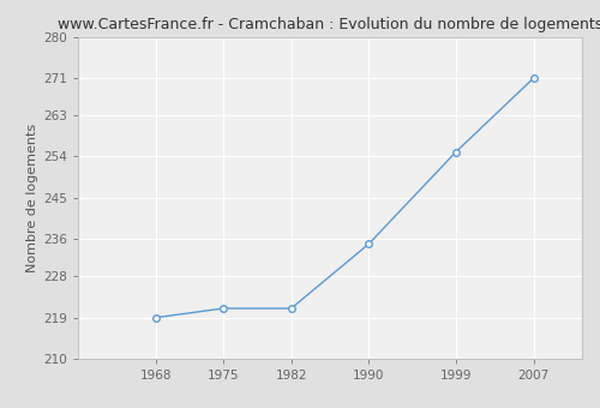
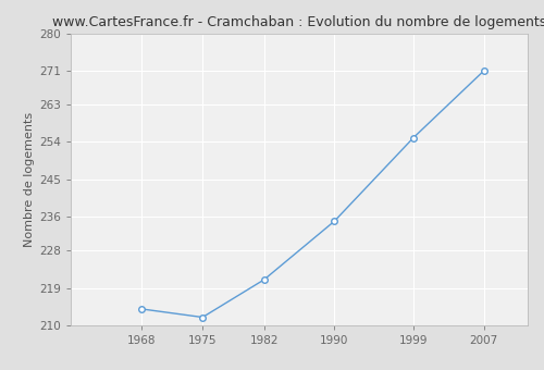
1968: 219 -> 214
1975: 221 -> 212
